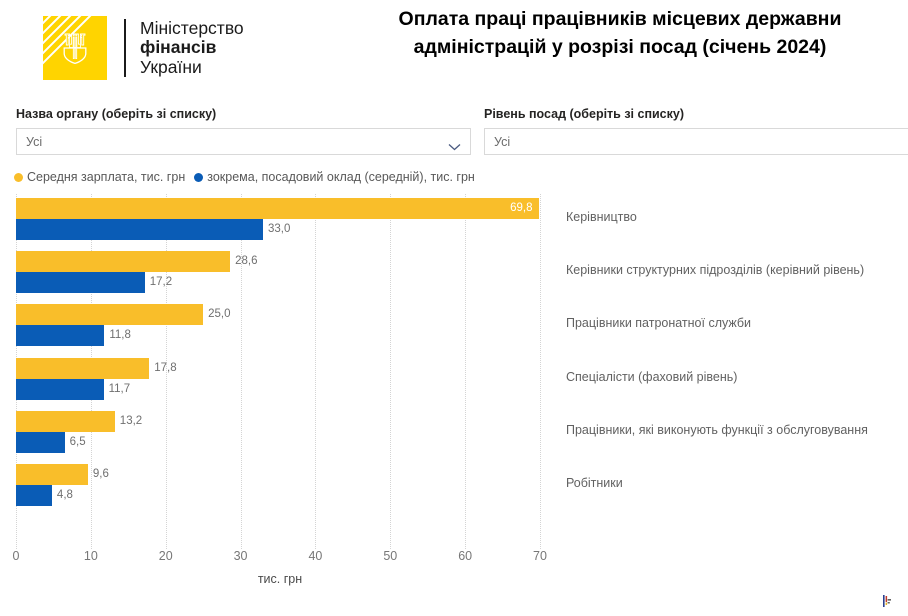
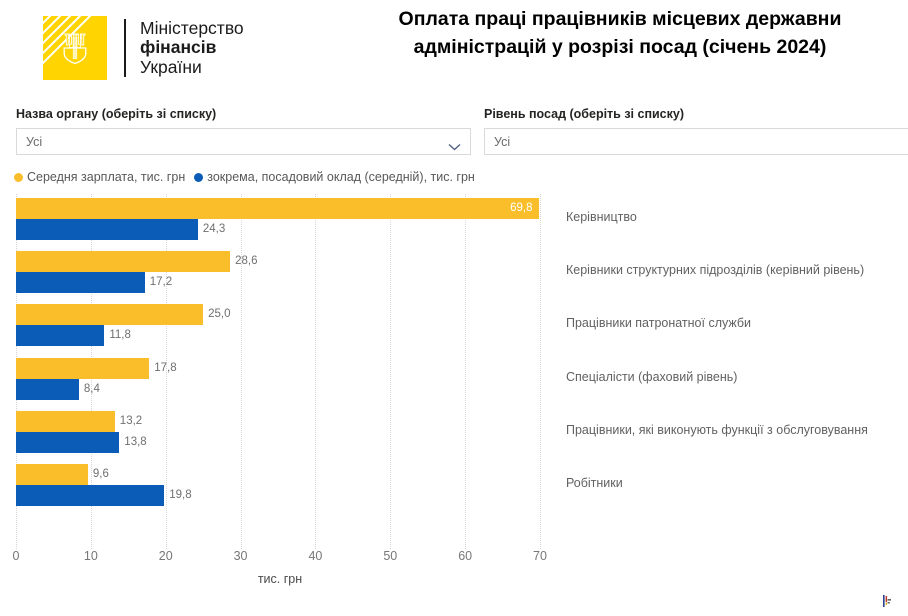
зокрема, посадовий оклад (середній), тис. грн/Керівництво: 33,0 -> 24,3
зокрема, посадовий оклад (середній), тис. грн/Спеціалісти (фаховий рівень): 11,7 -> 8,4
зокрема, посадовий оклад (середній), тис. грн/Працівники, які виконують функції з обслуговування: 6,5 -> 13,8
зокрема, посадовий оклад (середній), тис. грн/Робітники: 4,8 -> 19,8
